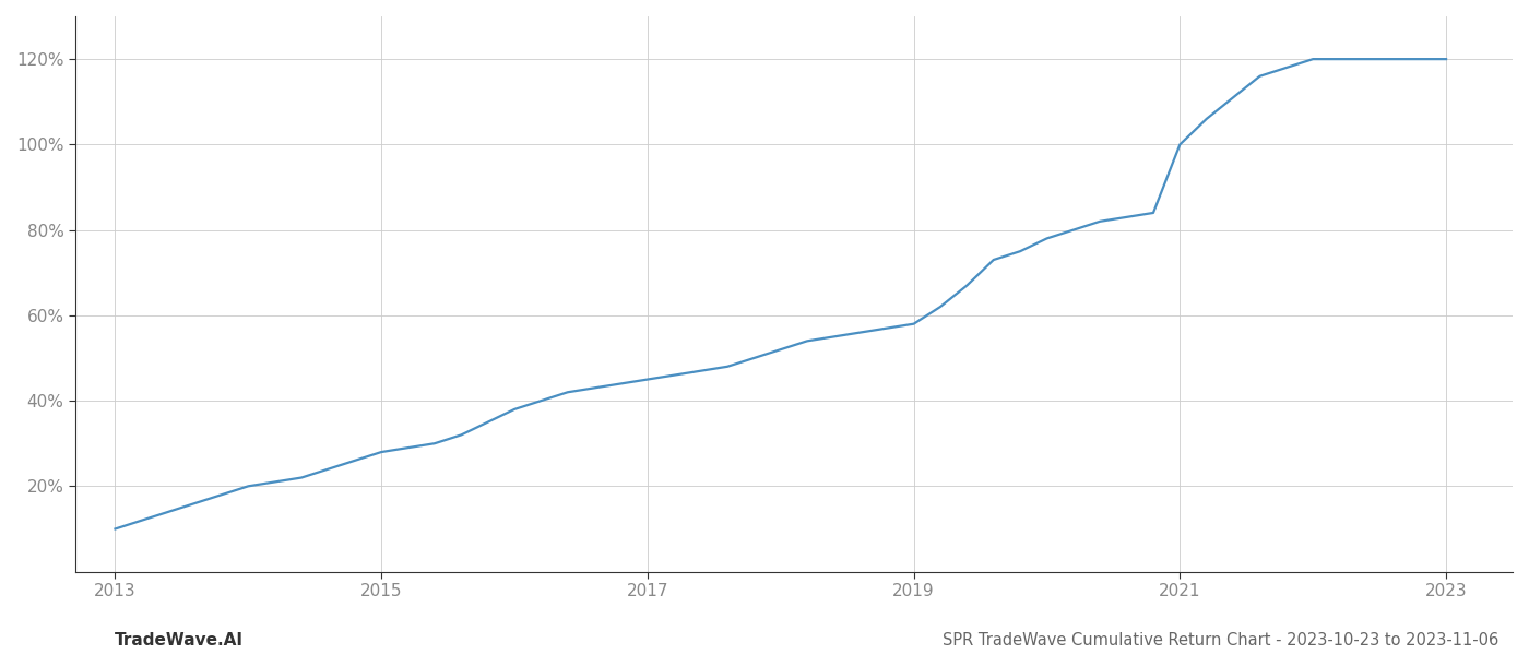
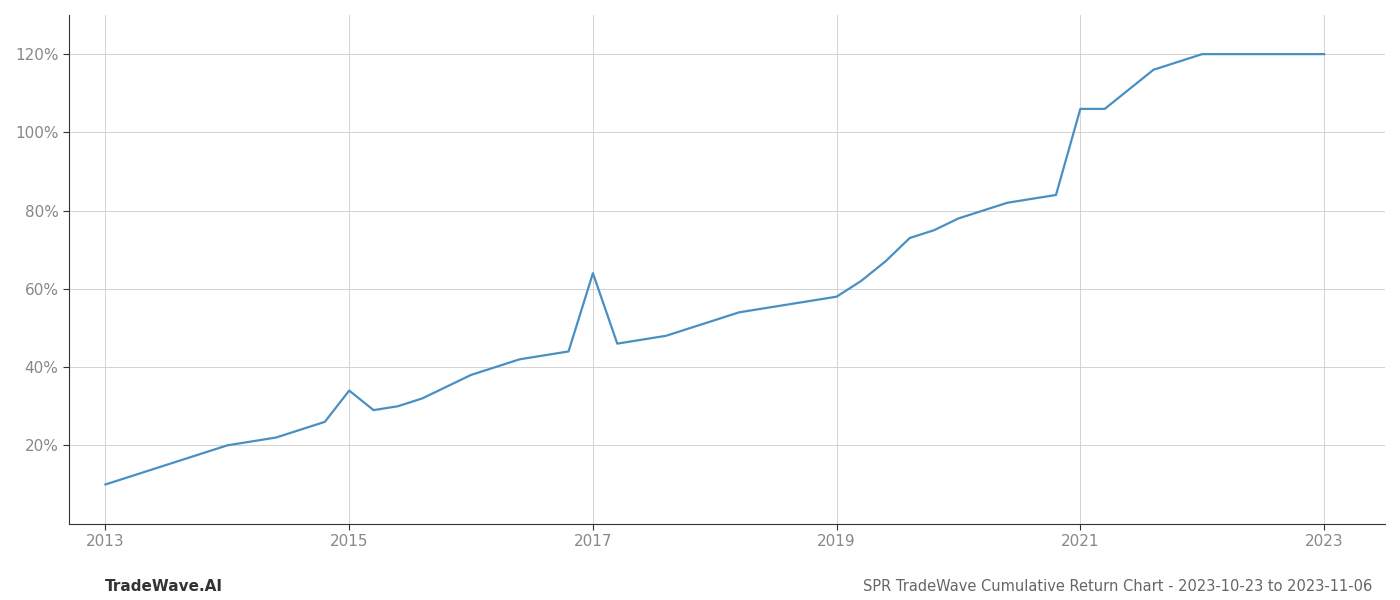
2015: 28% -> 34%
2017: 45% -> 64%
2021: 100% -> 106%
